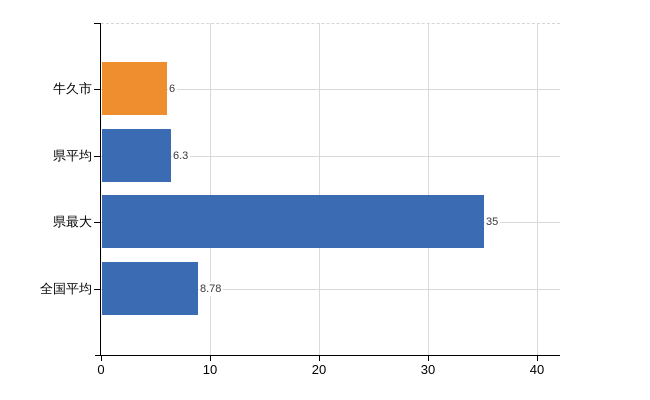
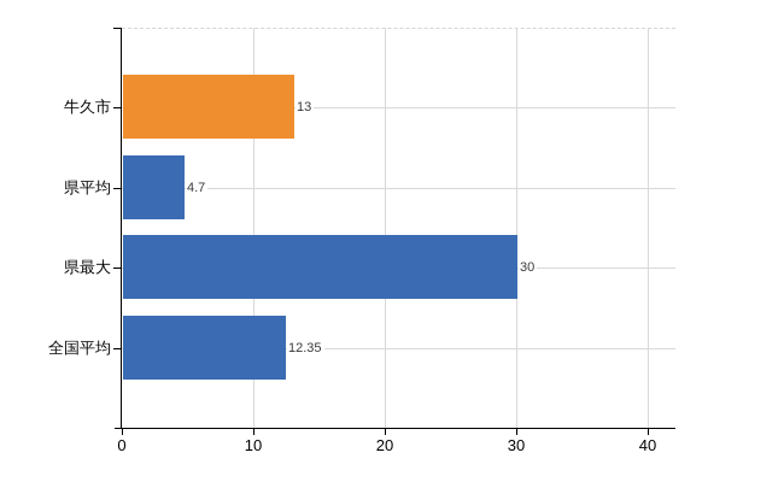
牛久市: 6 -> 13
県平均: 6.3 -> 4.7
県最大: 35 -> 30
全国平均: 8.78 -> 12.35
